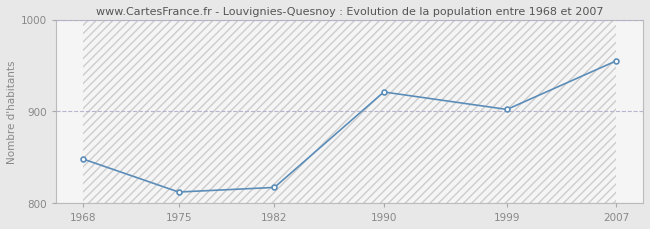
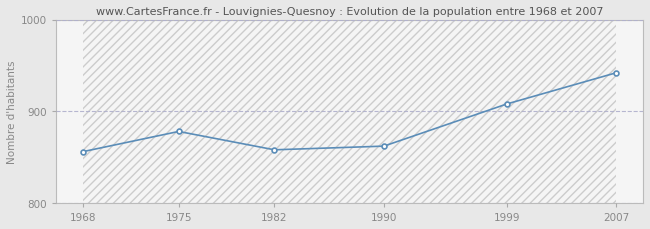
1968: 848 -> 856
1975: 812 -> 878
1982: 817 -> 858
1990: 921 -> 862
1999: 902 -> 908
2007: 955 -> 942
